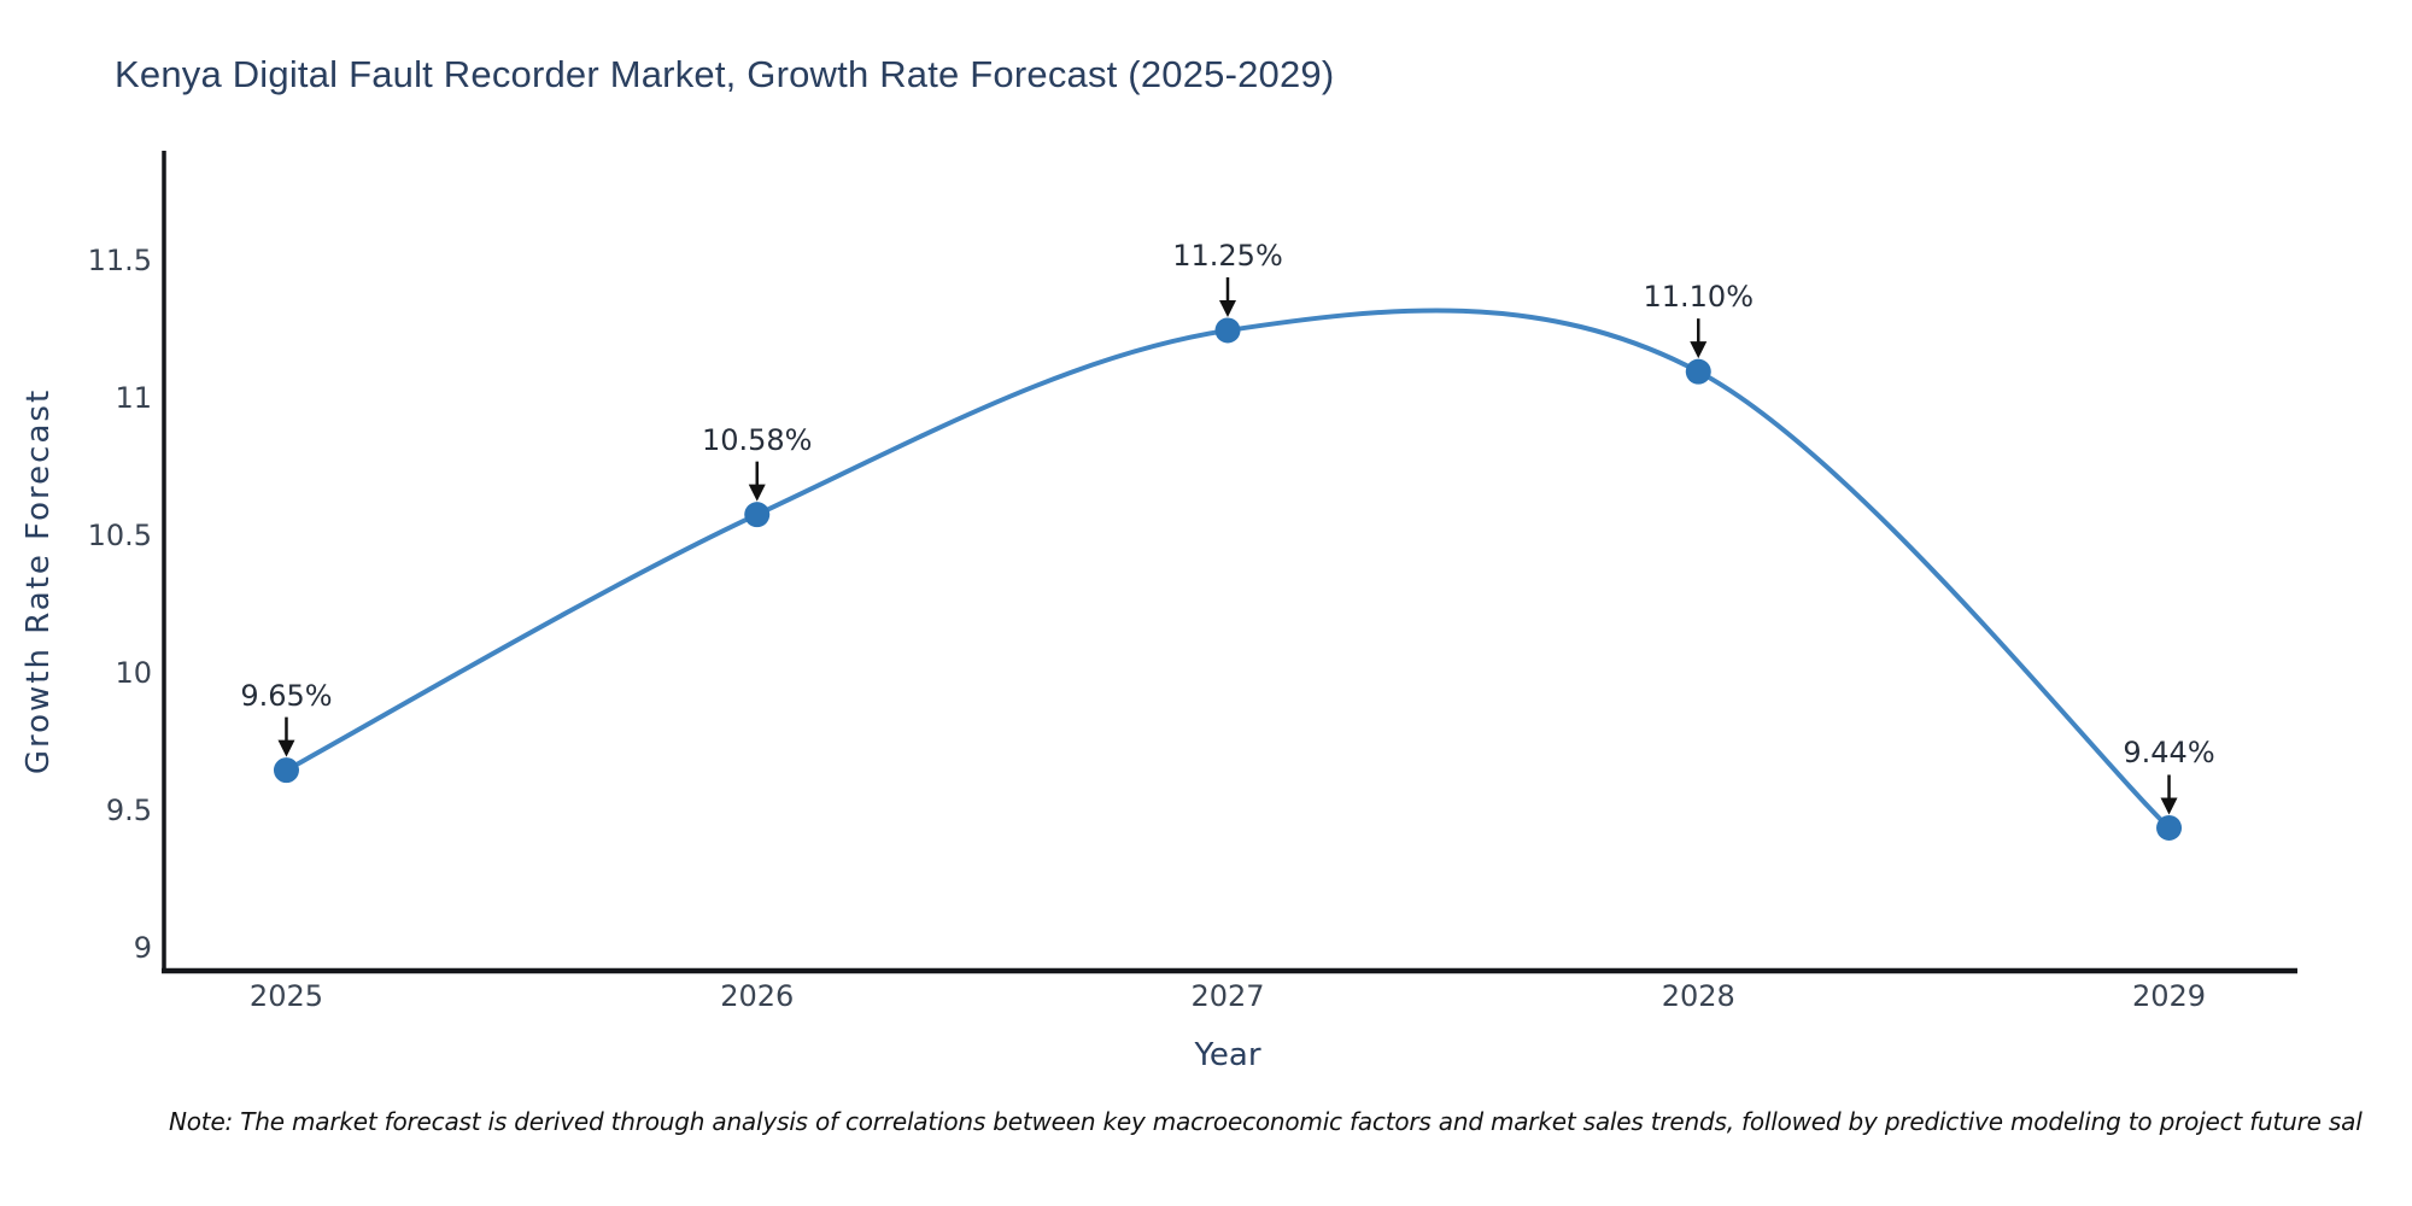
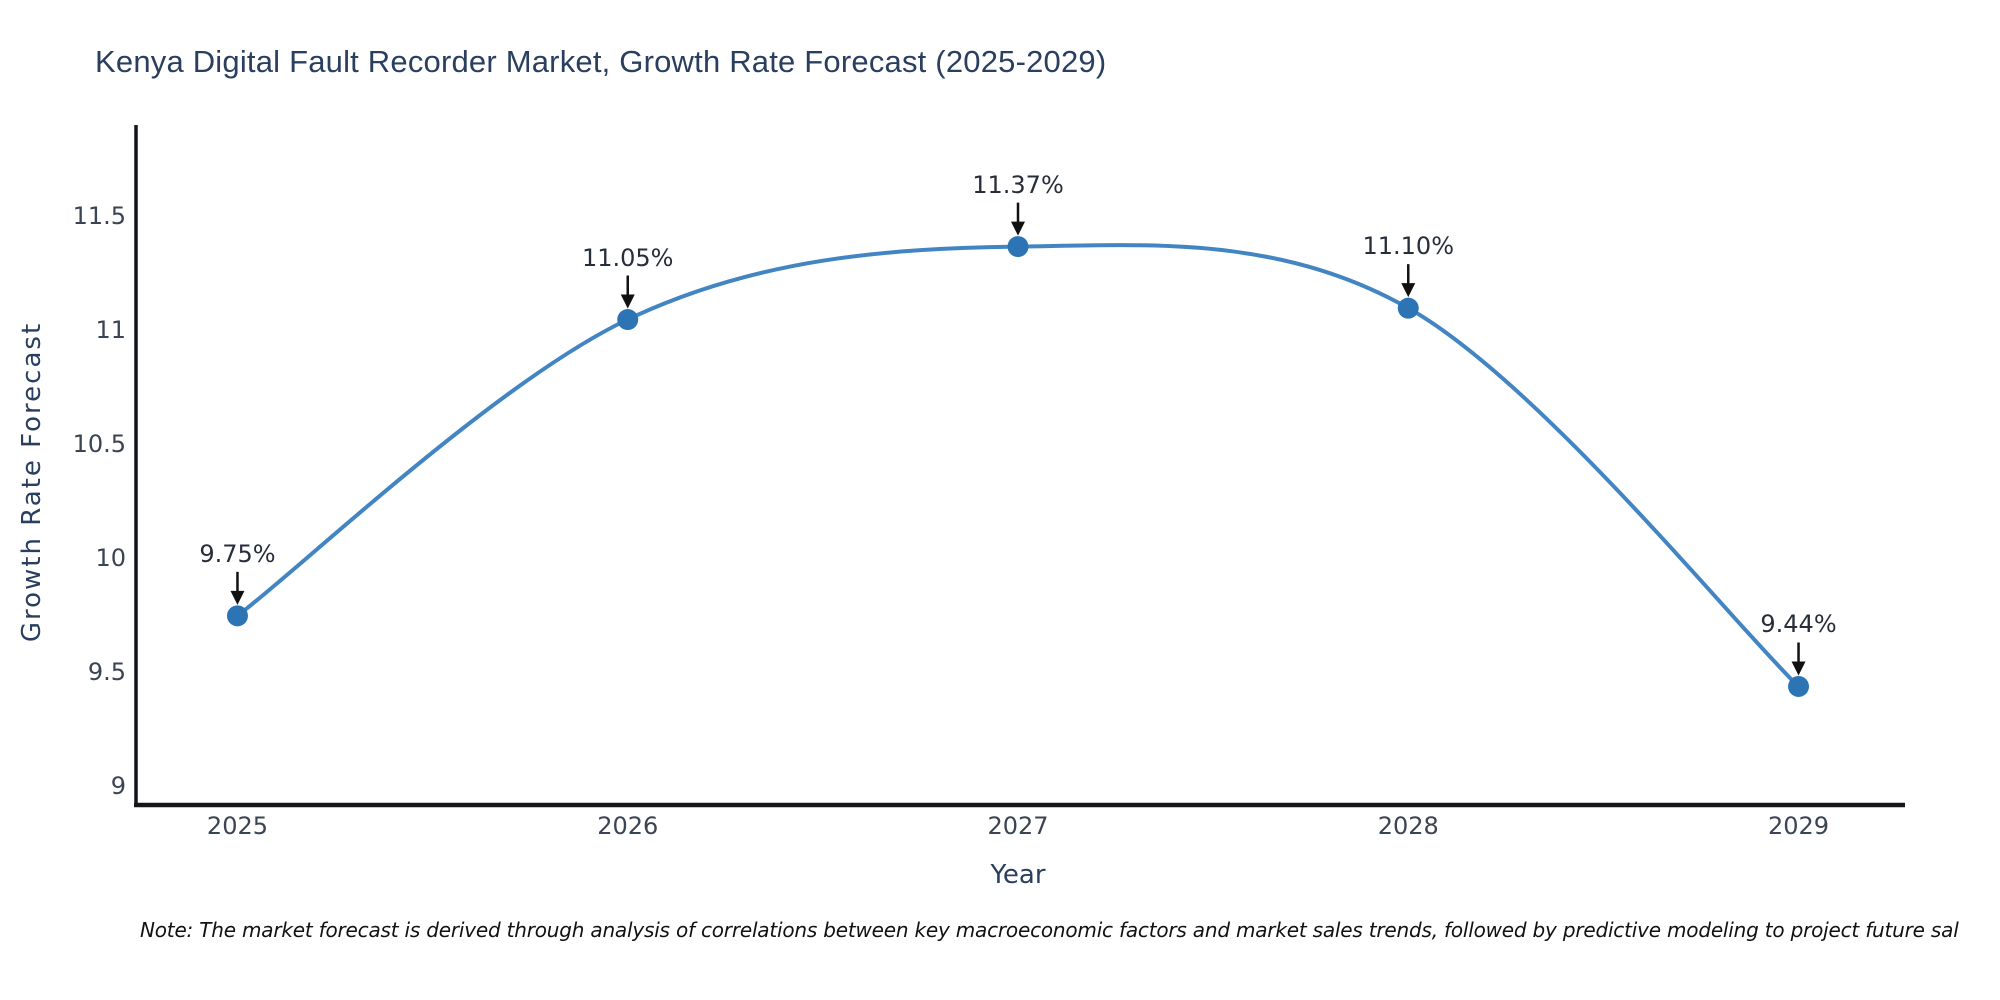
2025: 9.65% -> 9.75%
2026: 10.58% -> 11.05%
2027: 11.25% -> 11.37%
